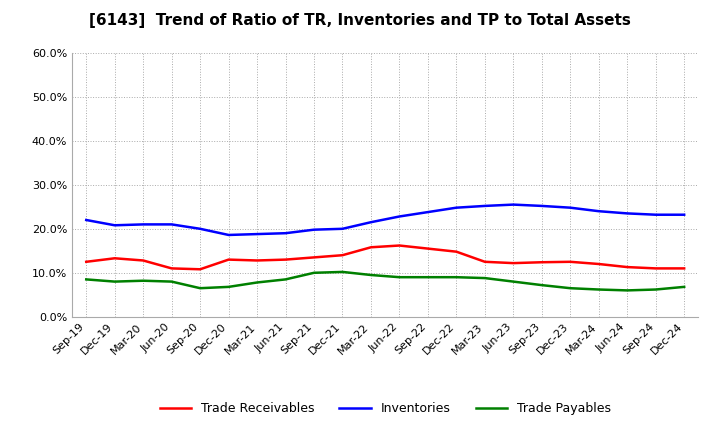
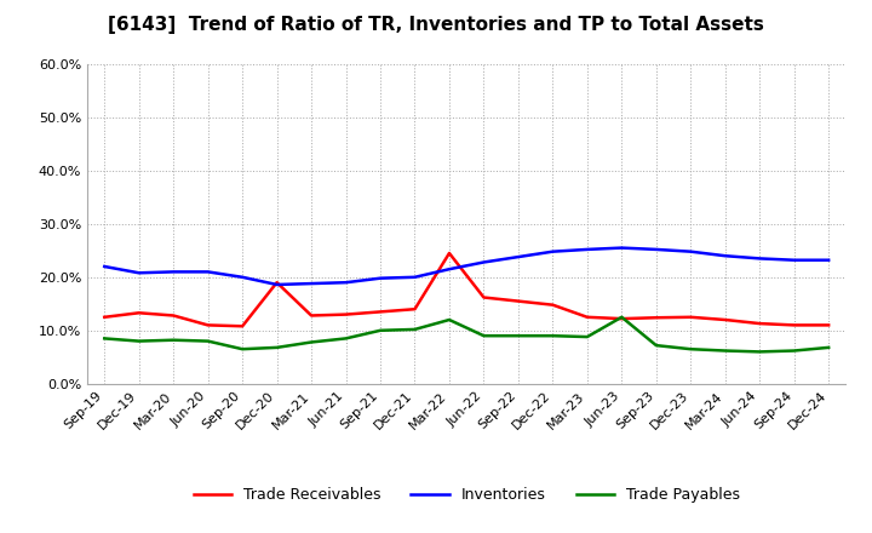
Trade Receivables/Dec-20: 13.0% -> 19.0%
Trade Receivables/Mar-22: 15.8% -> 24.5%
Trade Payables/Mar-22: 9.5% -> 12.0%
Trade Payables/Jun-23: 8.0% -> 12.5%
